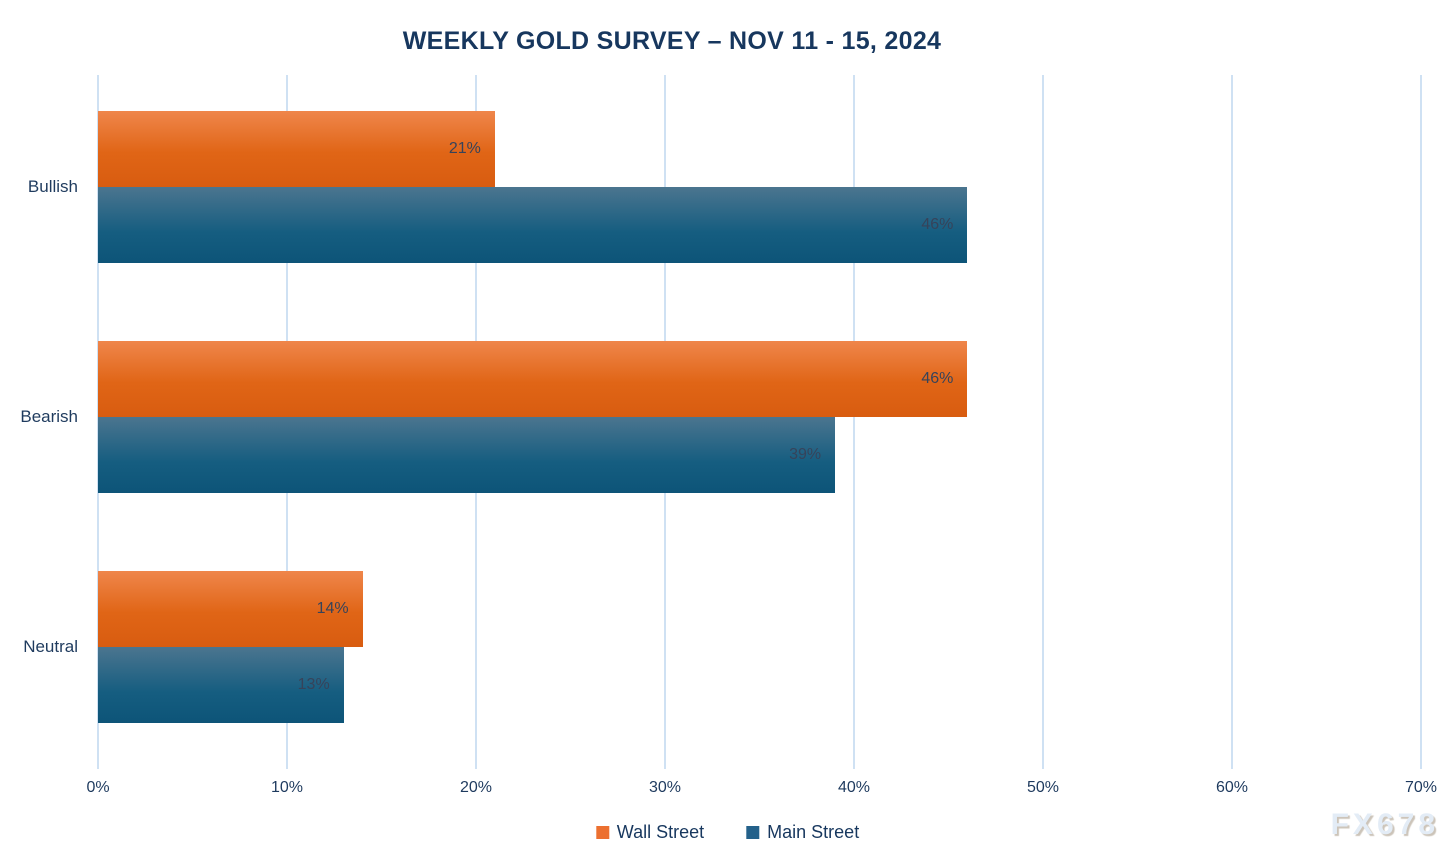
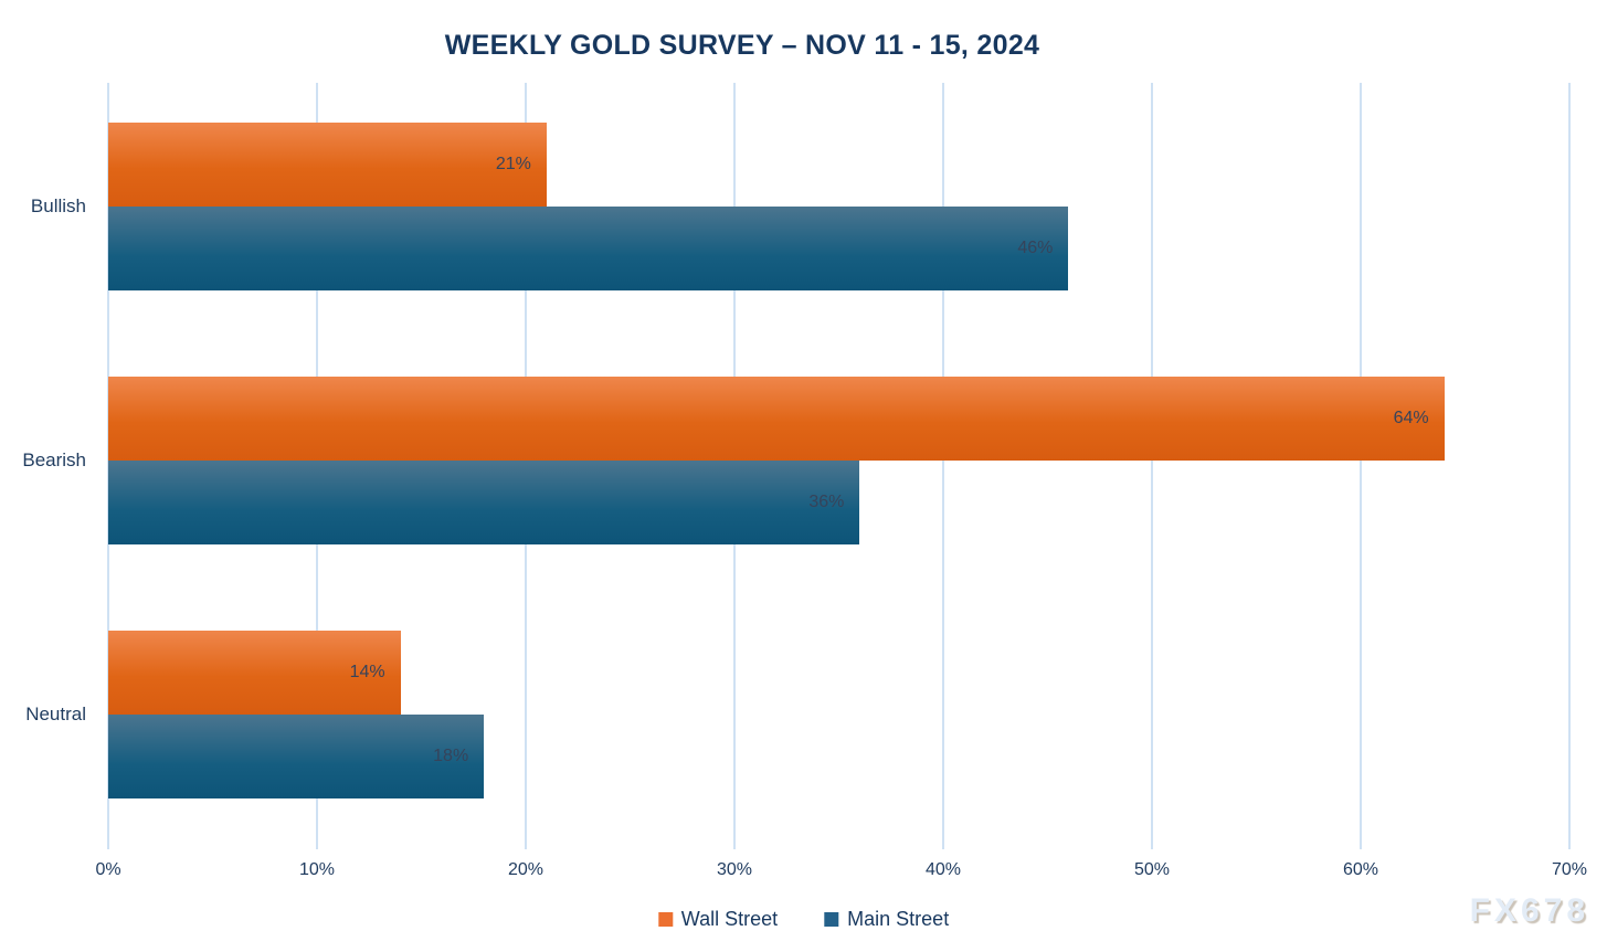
Wall Street/Bearish: 46% -> 64%
Main Street/Bearish: 39% -> 36%
Main Street/Neutral: 13% -> 18%
